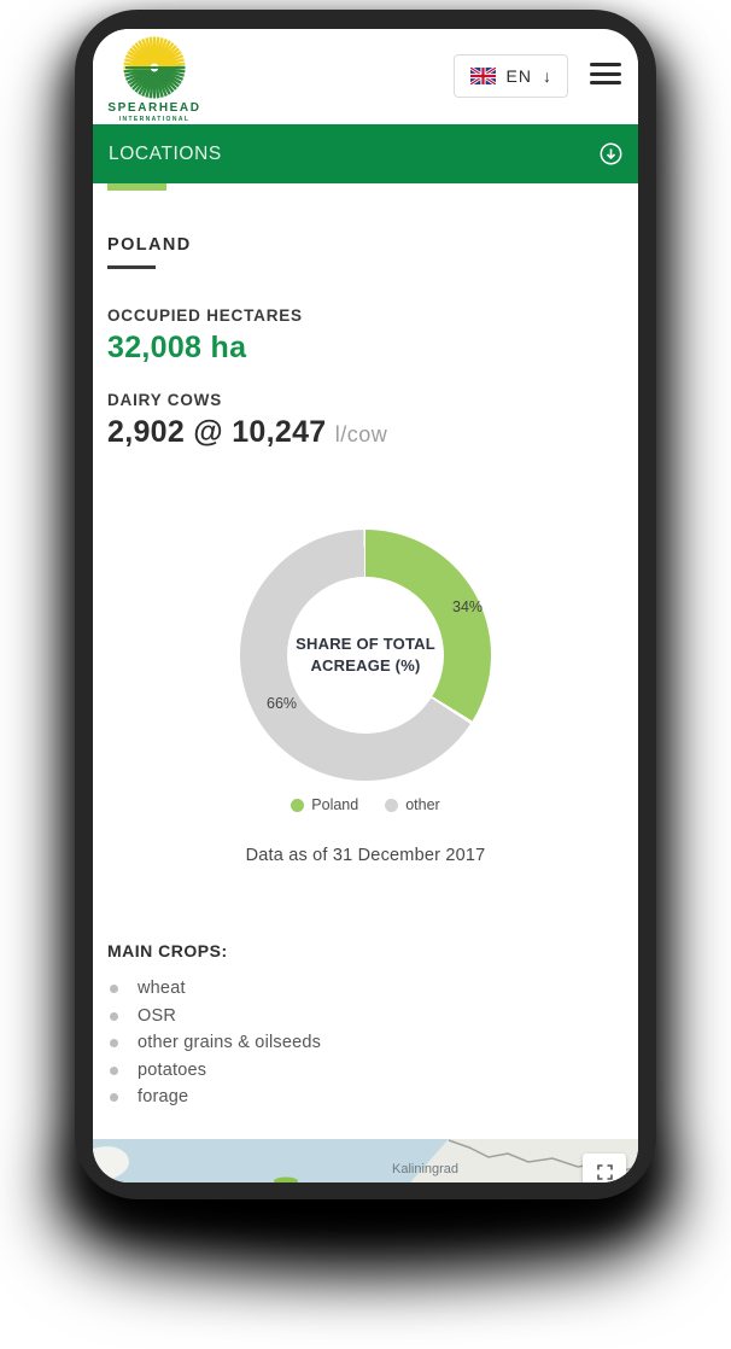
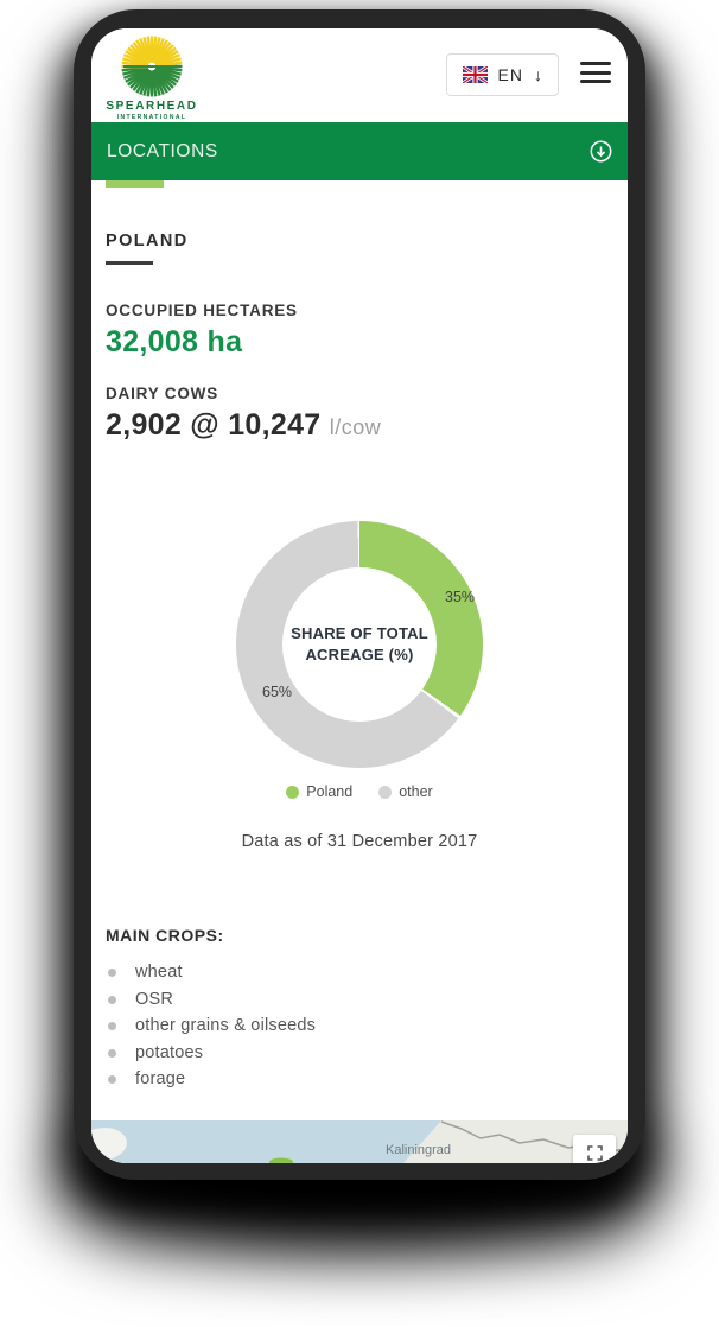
Poland: 34% -> 35%
other: 66% -> 65%
